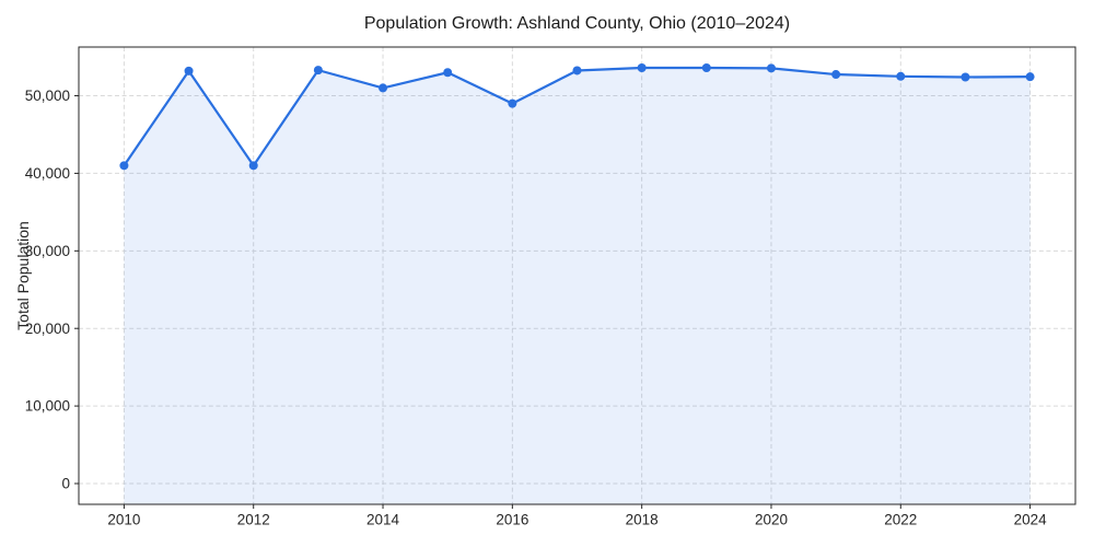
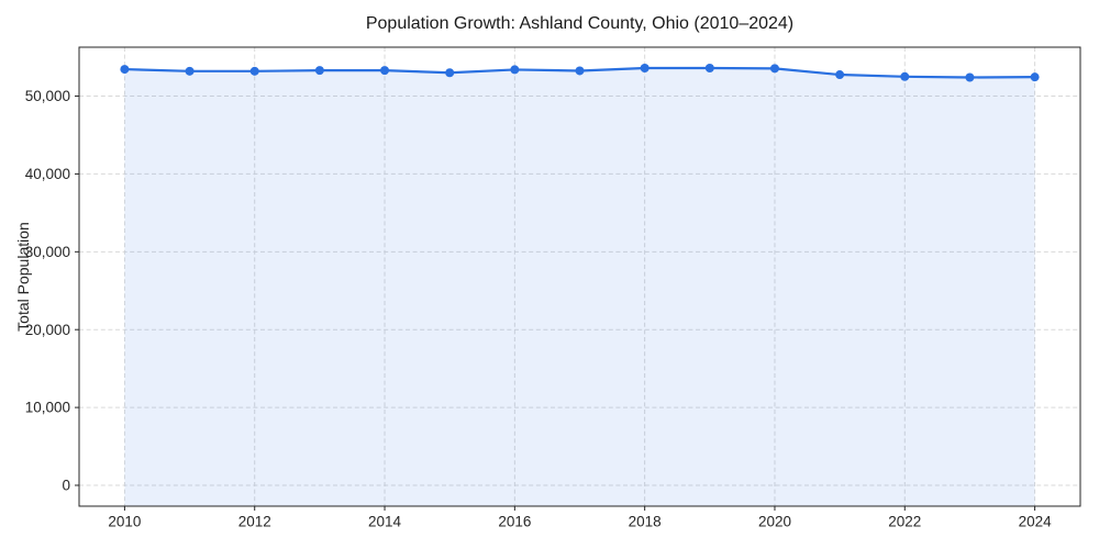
2010: 41000 -> 53000
2012: 41000 -> 53000
2014: 51000 -> 53000
2016: 49000 -> 53000
